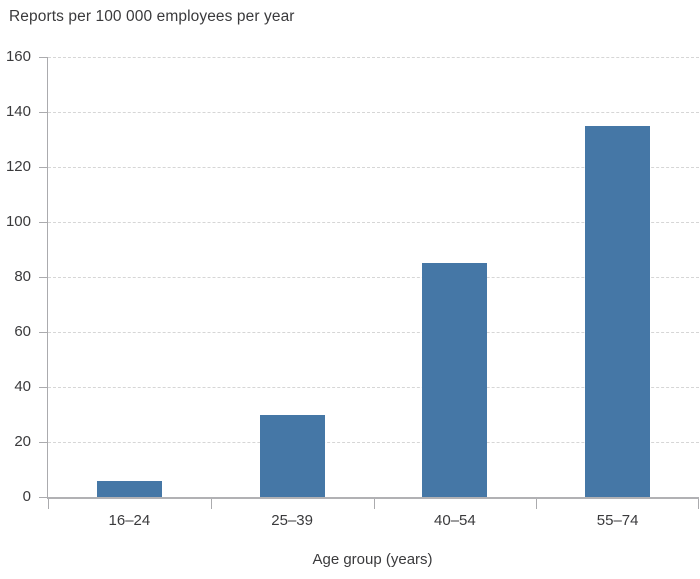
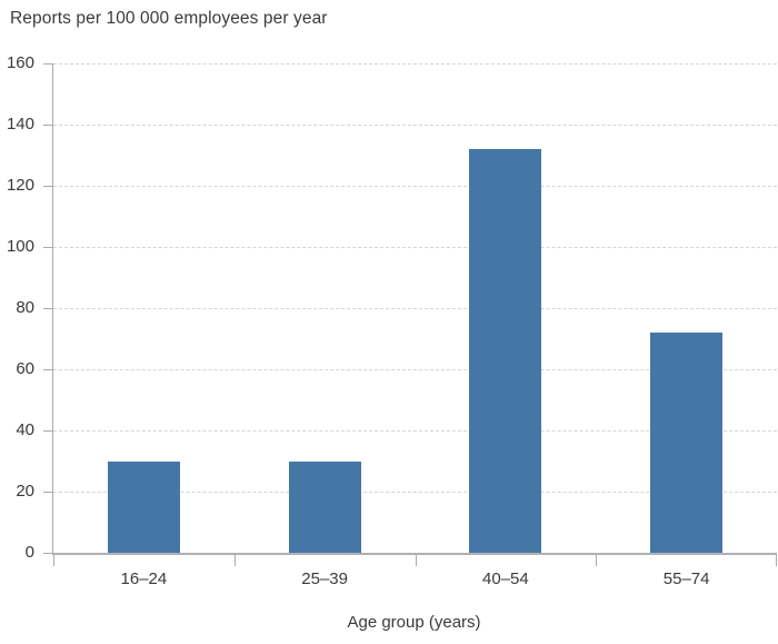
16–24: 6 -> 30
40–54: 85 -> 132
55–74: 135 -> 72
